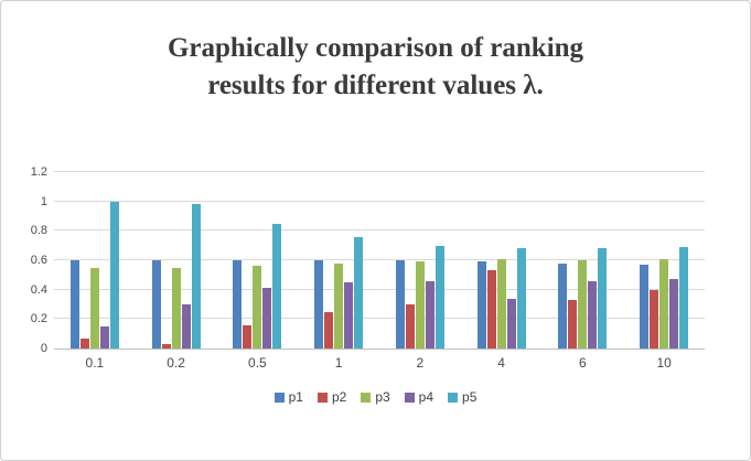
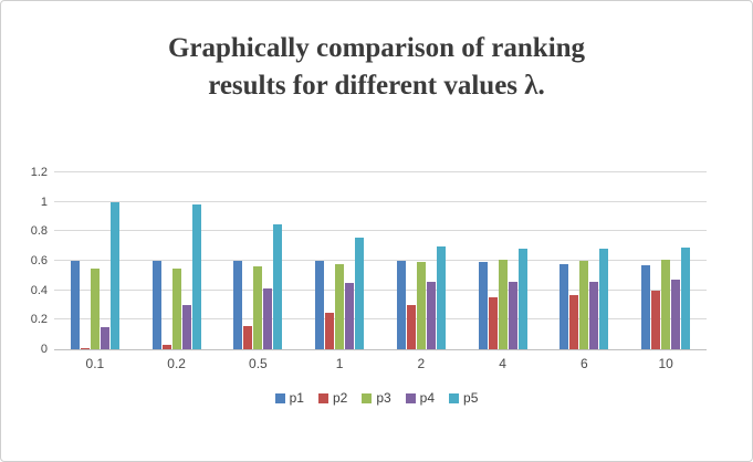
p2/0.1: 0.07 -> 0.01
p2/4: 0.53 -> 0.35
p4/4: 0.34 -> 0.46
p2/6: 0.33 -> 0.37
